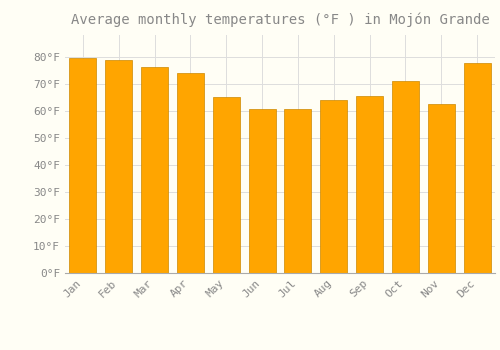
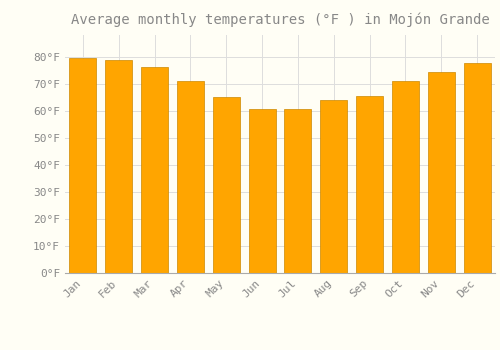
Apr: 74.0°F -> 71.0°F
Nov: 62.5°F -> 74.3°F
